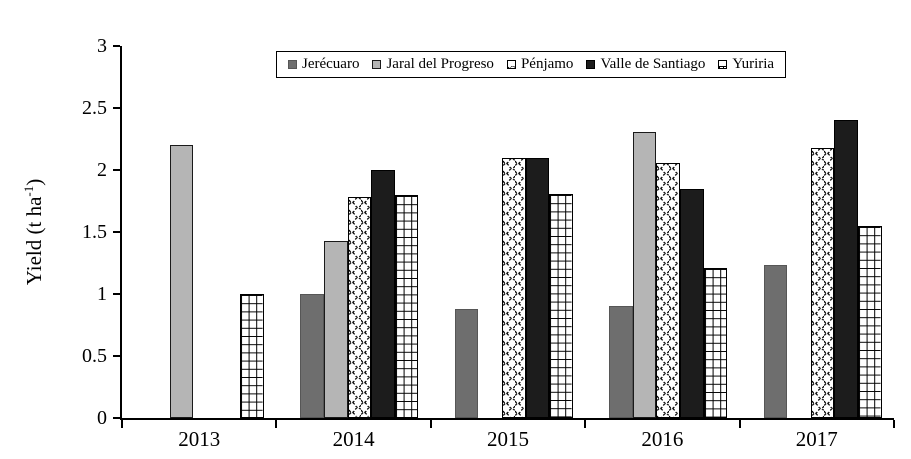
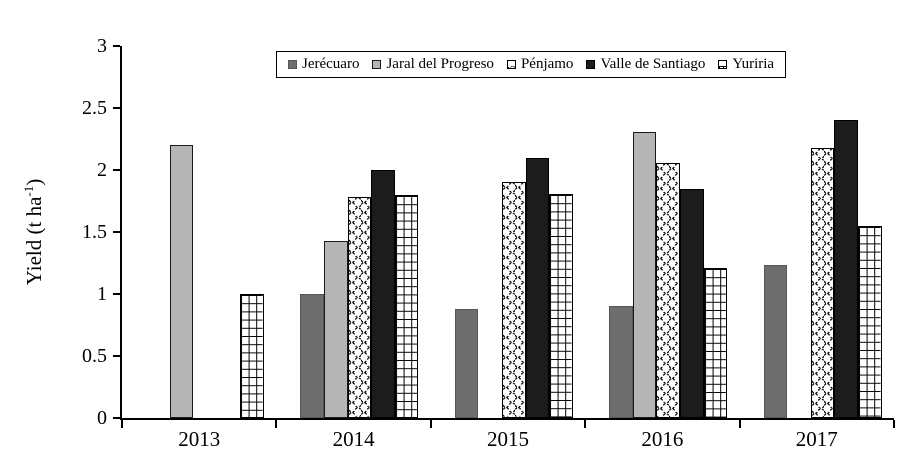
Pénjamo/2015: 2.10 -> 1.90
